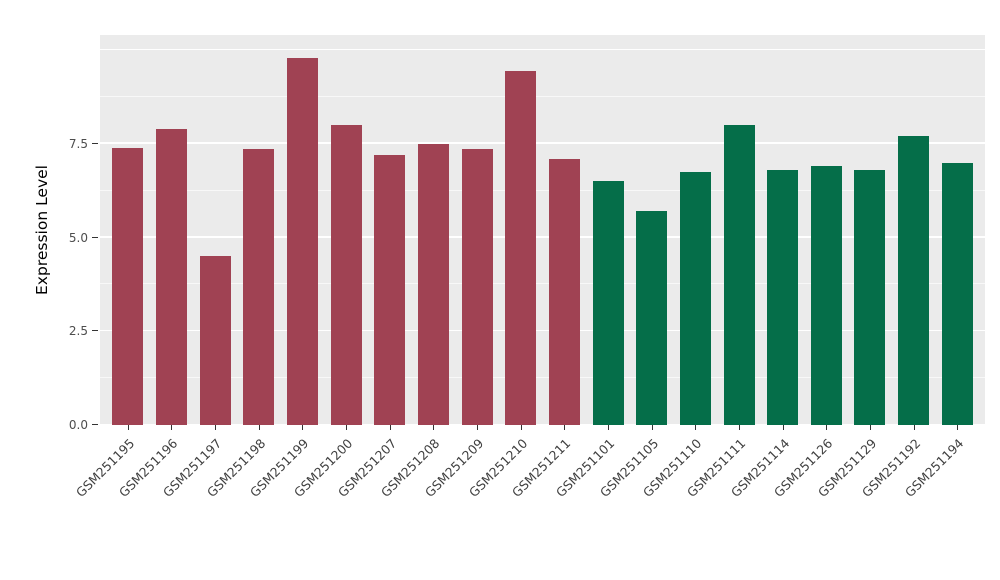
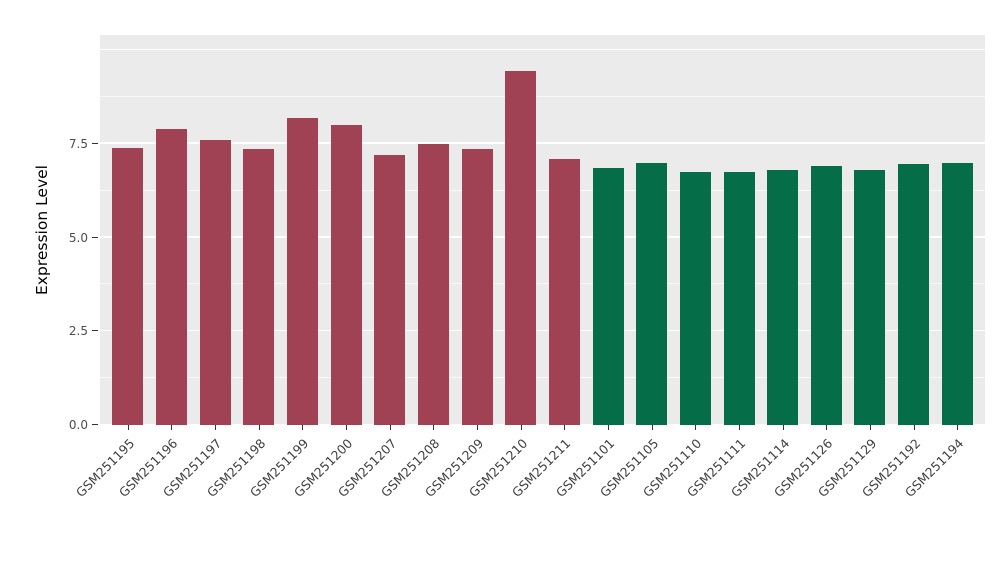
GSM251197: 4.5 -> 7.6
GSM251199: 9.8 -> 8.2
GSM251101: 6.5 -> 6.8
GSM251105: 5.7 -> 7.0
GSM251111: 8.0 -> 6.8
GSM251192: 7.7 -> 7.0
